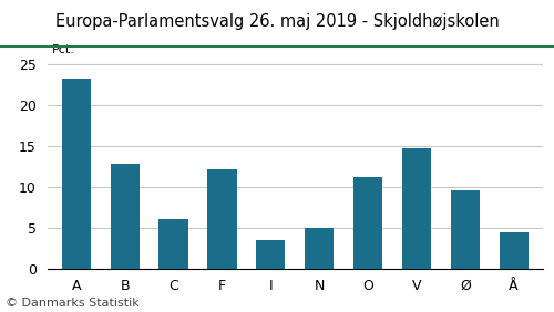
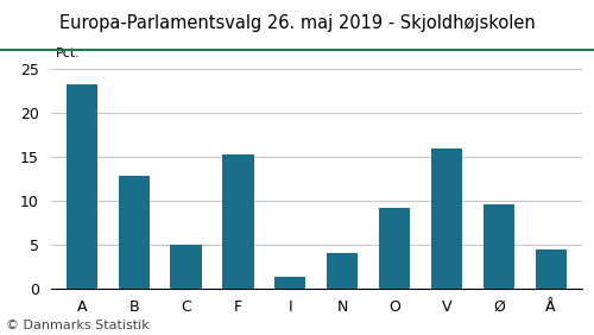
C: 6.0 -> 4.9
F: 12.2 -> 15.3
I: 3.4 -> 1.3
N: 5.0 -> 4.0
O: 11.2 -> 9.2
V: 14.8 -> 16.0
